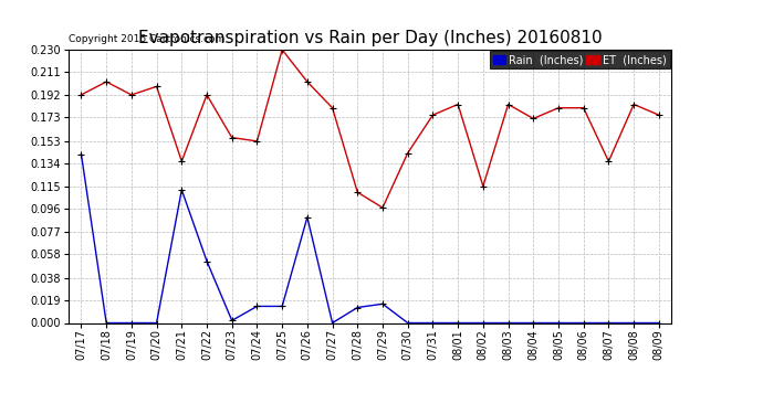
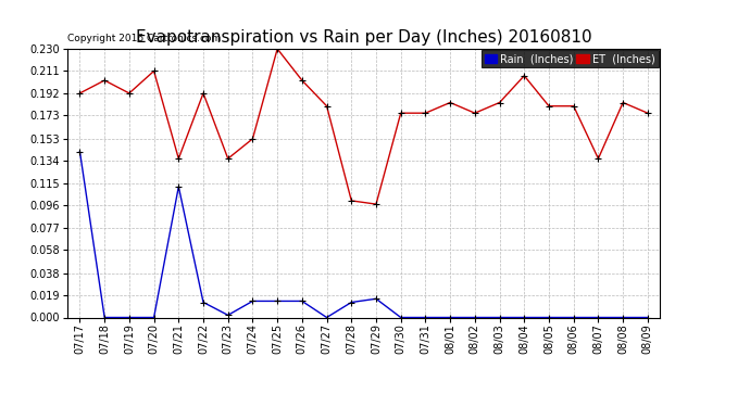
ET (Inches)/07/20: 0.199 -> 0.211
Rain (Inches)/07/22: 0.052 -> 0.013
ET (Inches)/07/23: 0.156 -> 0.136
Rain (Inches)/07/26: 0.089 -> 0.014
ET (Inches)/07/28: 0.110 -> 0.100
ET (Inches)/07/30: 0.143 -> 0.175
ET (Inches)/08/02: 0.115 -> 0.175
ET (Inches)/08/04: 0.172 -> 0.207
